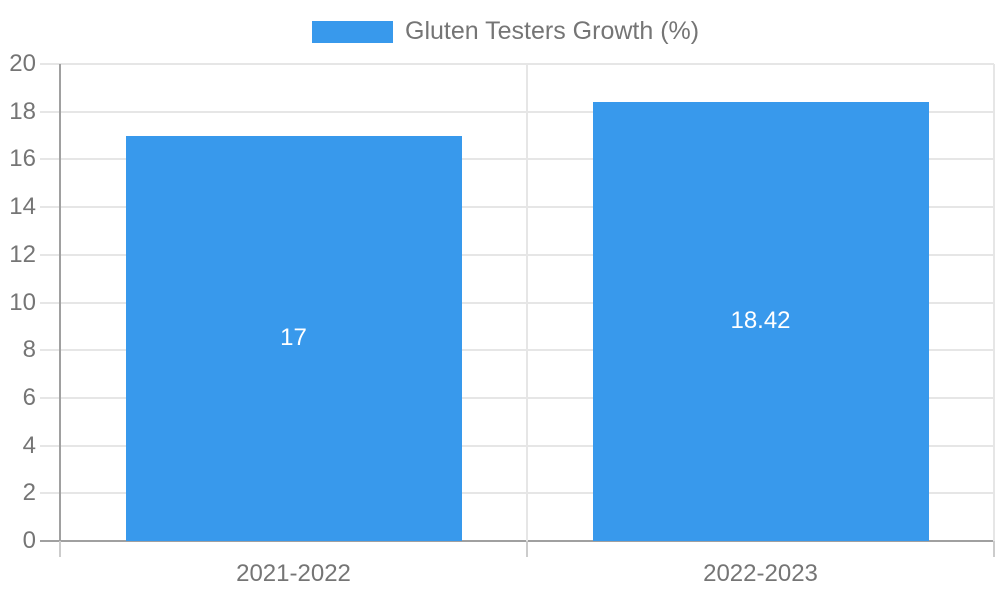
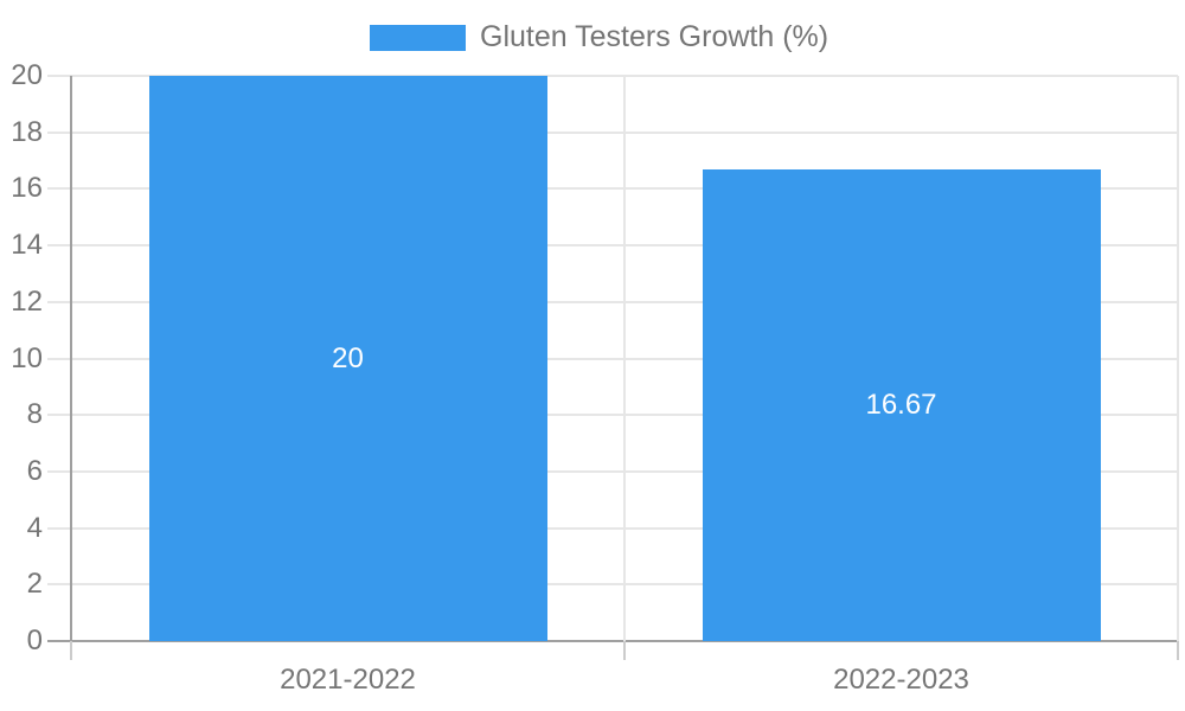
2021-2022: 17 -> 20
2022-2023: 18.42 -> 16.67
